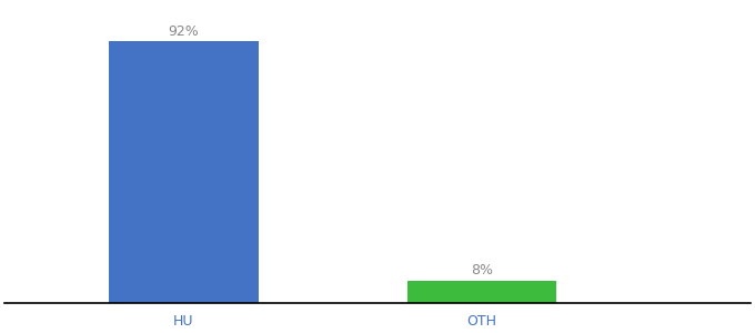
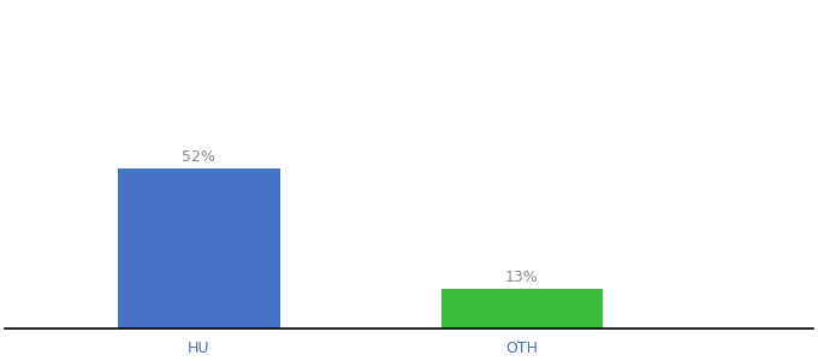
HU: 92% -> 52%
OTH: 8% -> 13%
